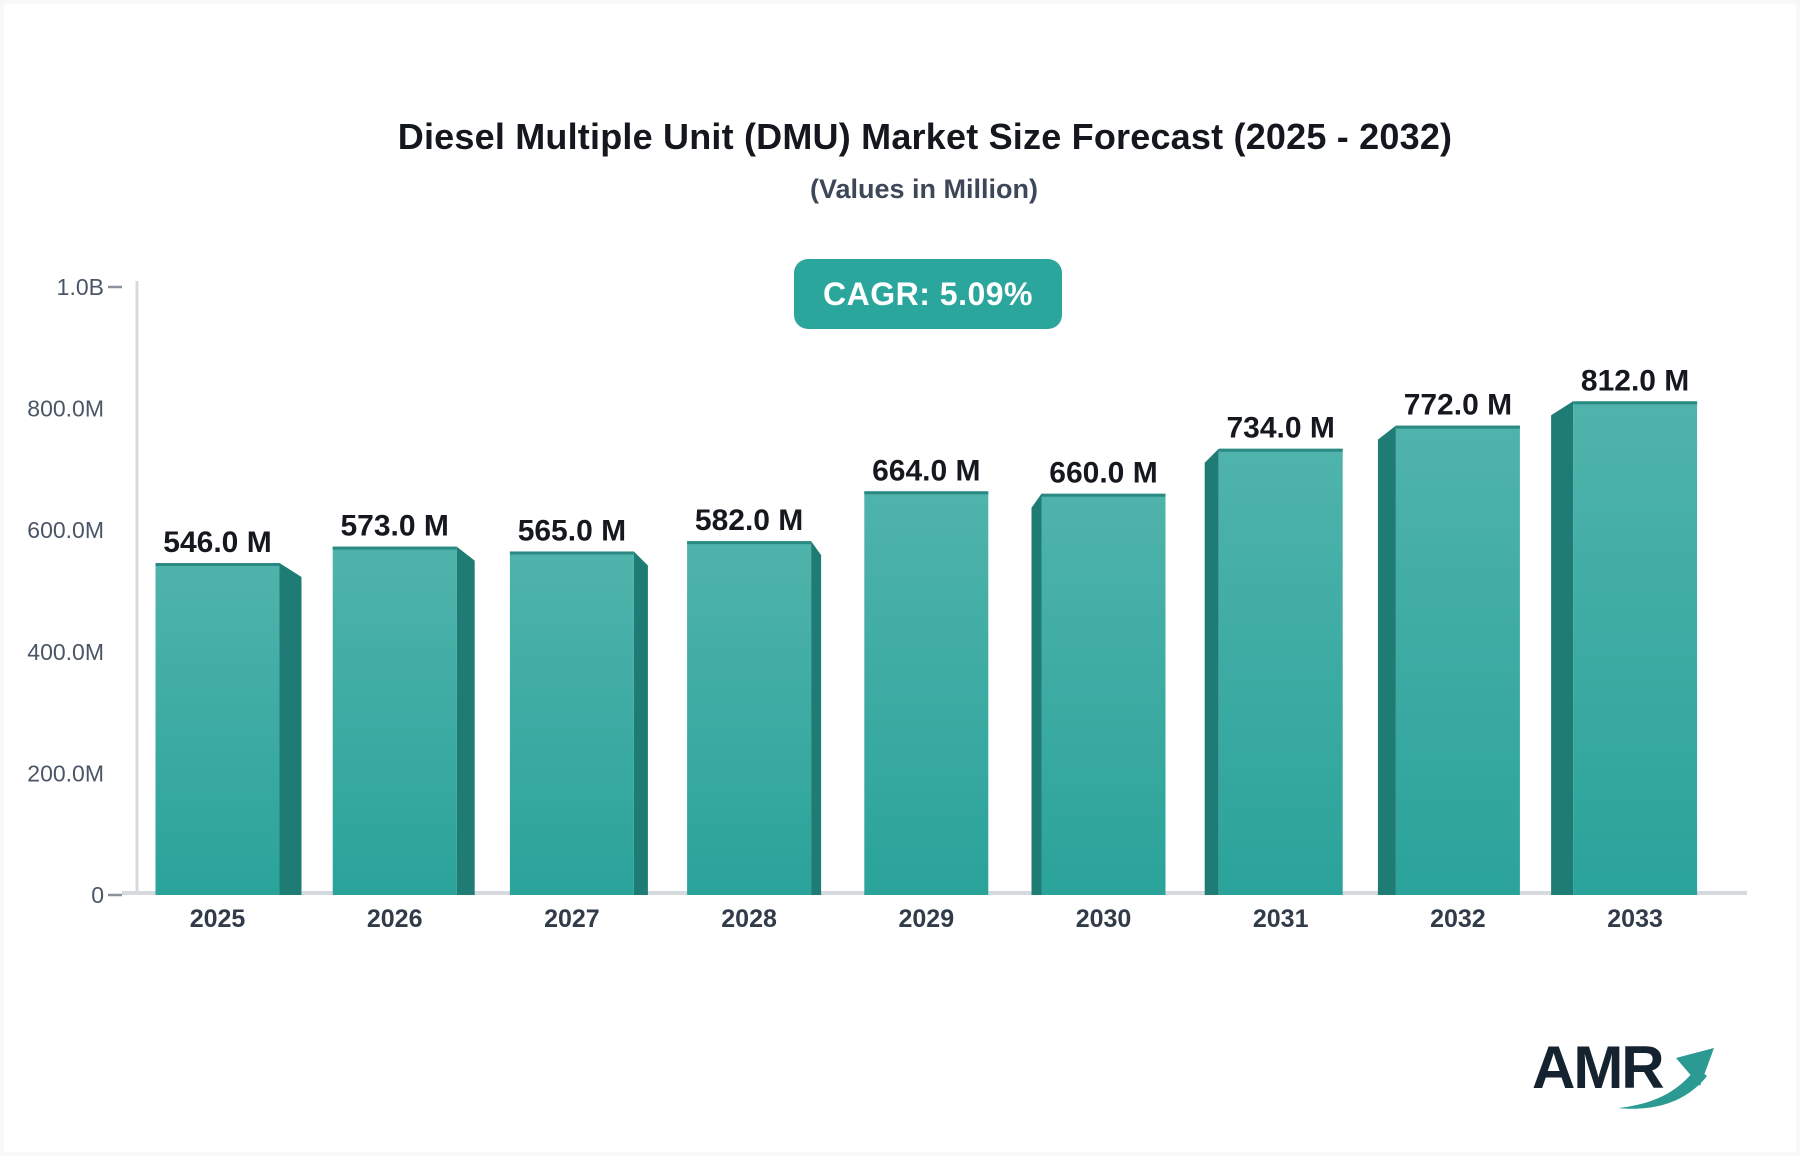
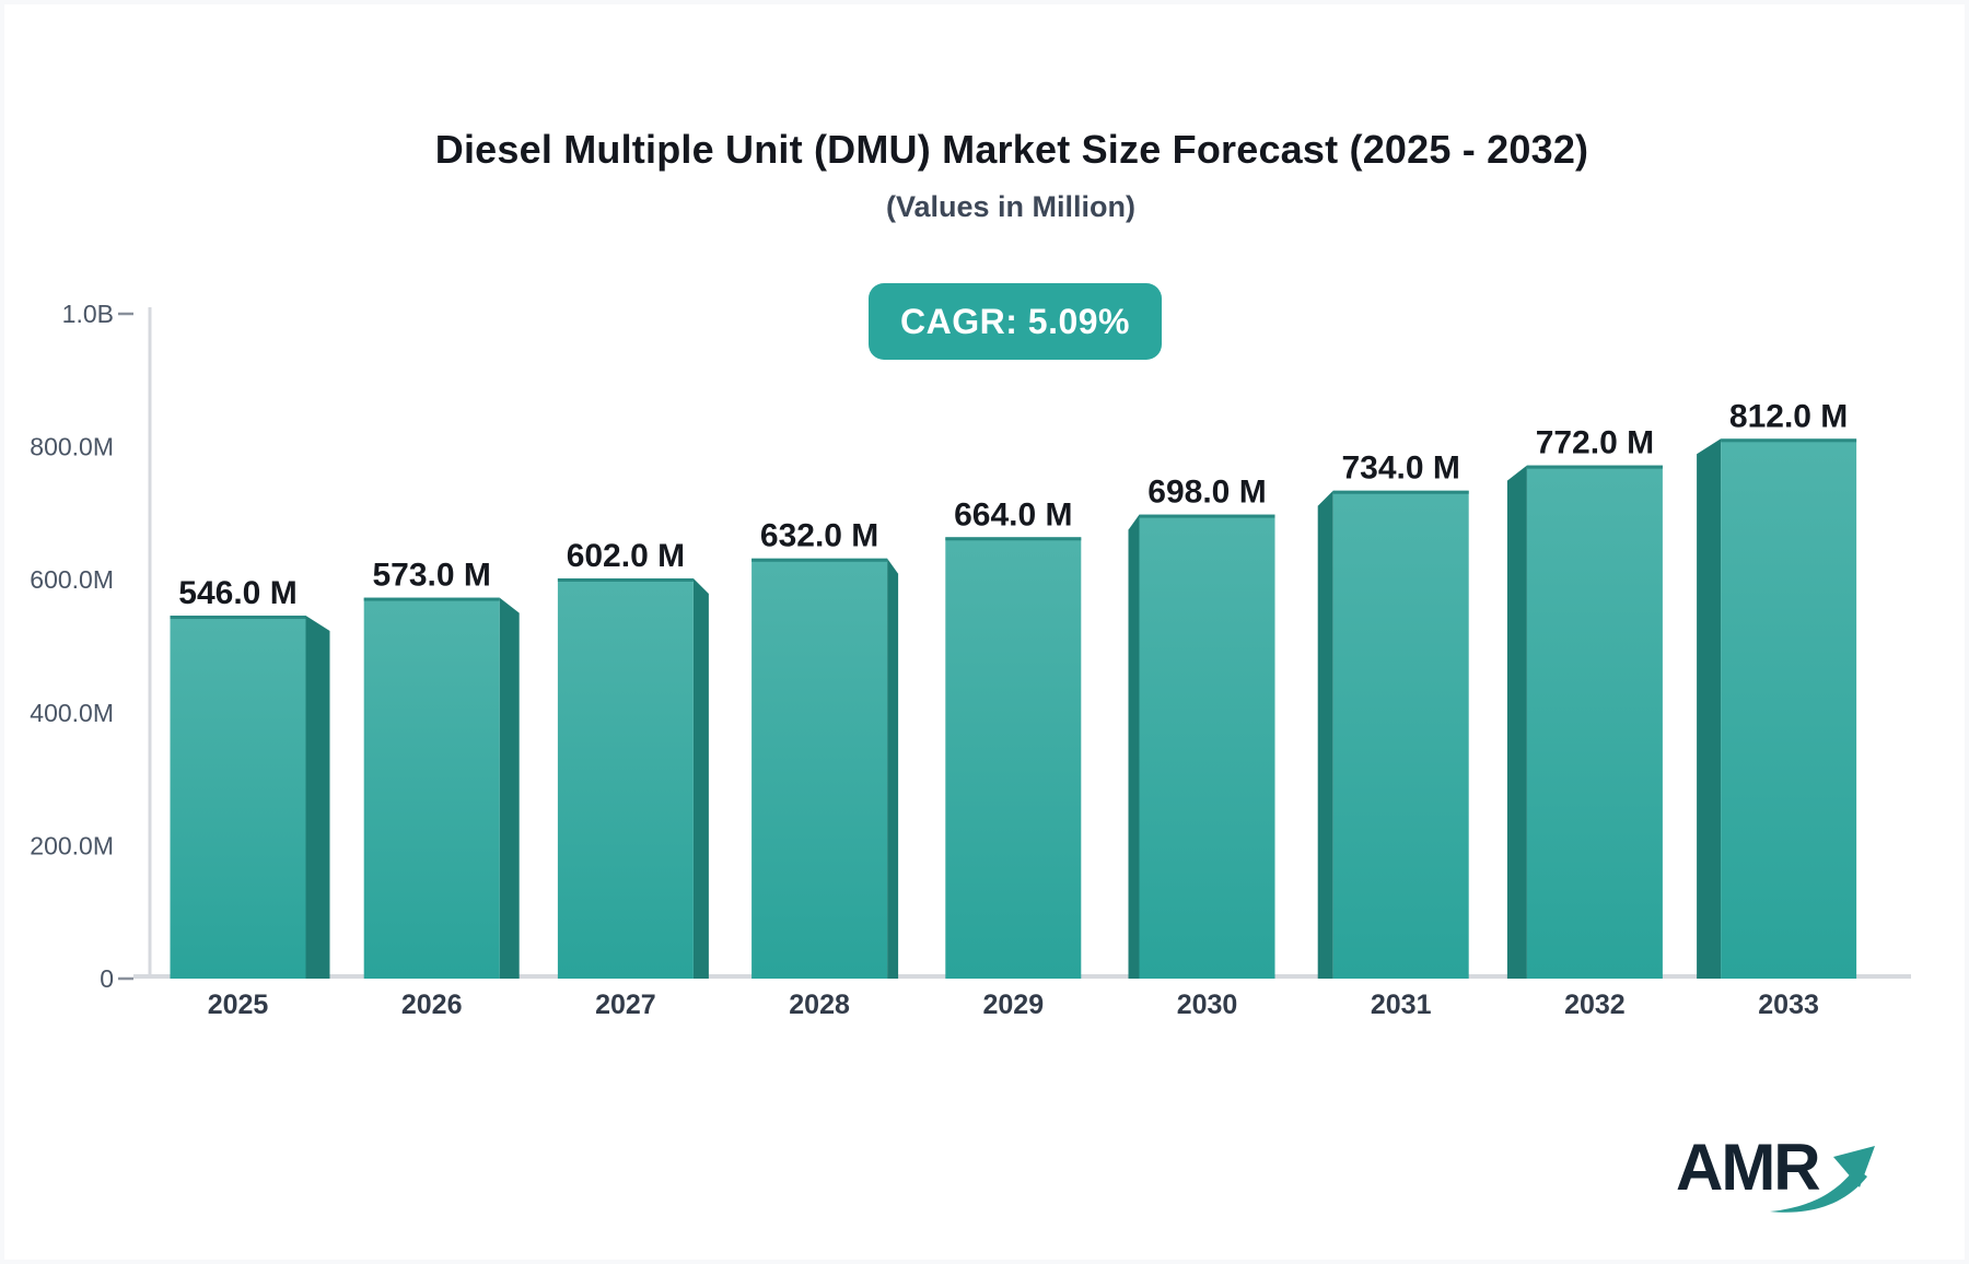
2027: 565.0 -> 602.0
2028: 582.0 -> 632.0
2030: 660.0 -> 698.0
